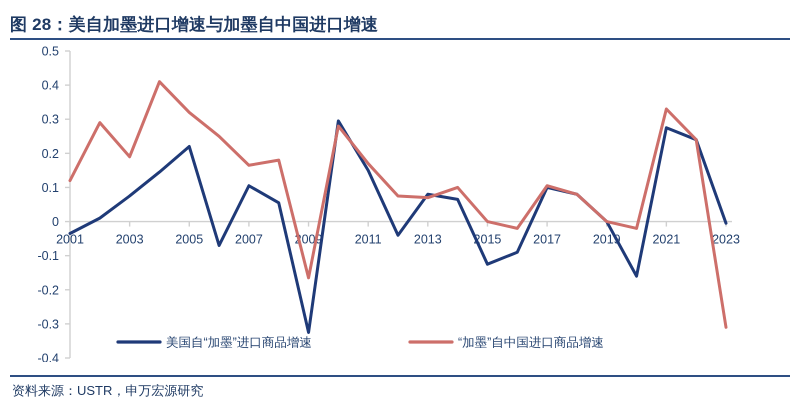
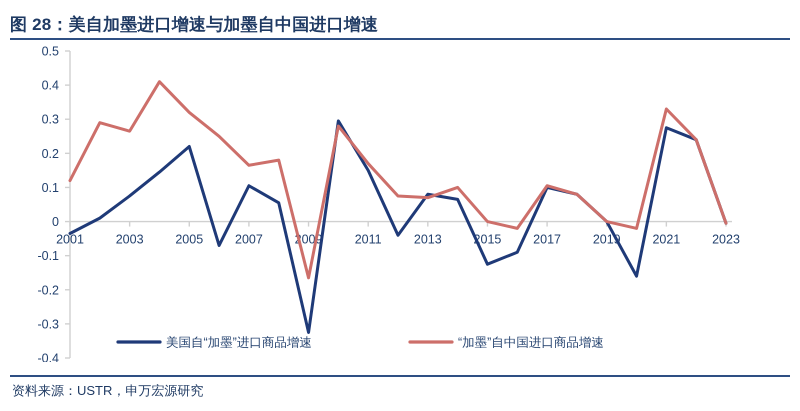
“加墨”自中国进口商品增速/2003: 0.19 -> 0.27
“加墨”自中国进口商品增速/2023: -0.31 -> -0.01
